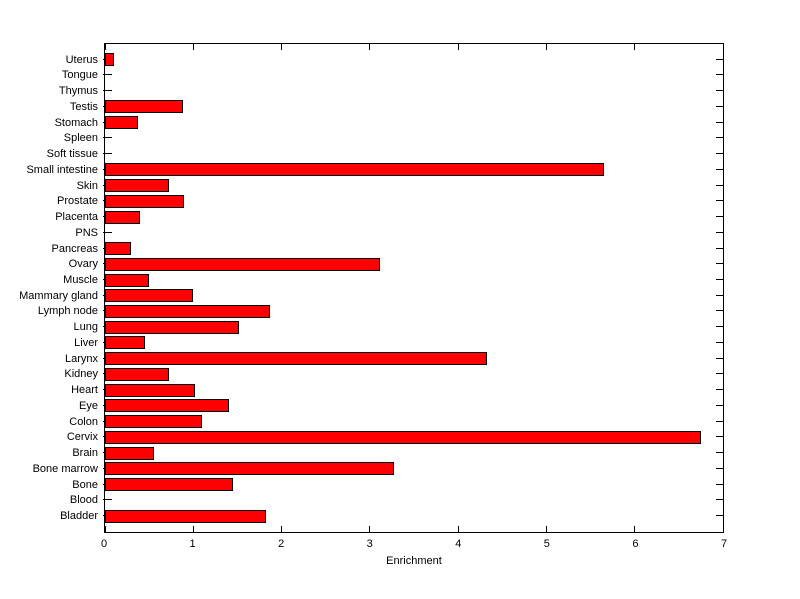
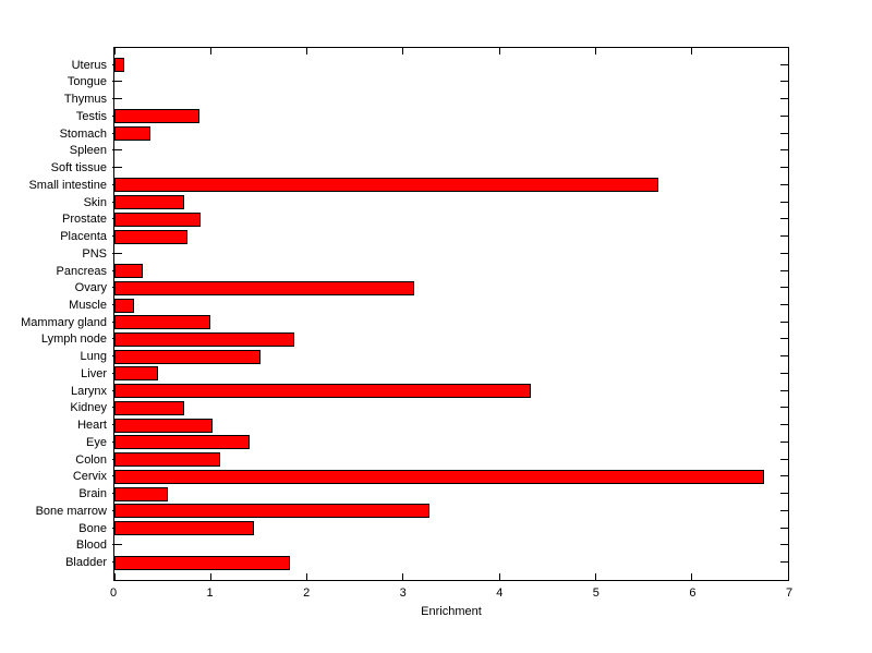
Placenta: 0.4 -> 0.8
Muscle: 0.5 -> 0.2
